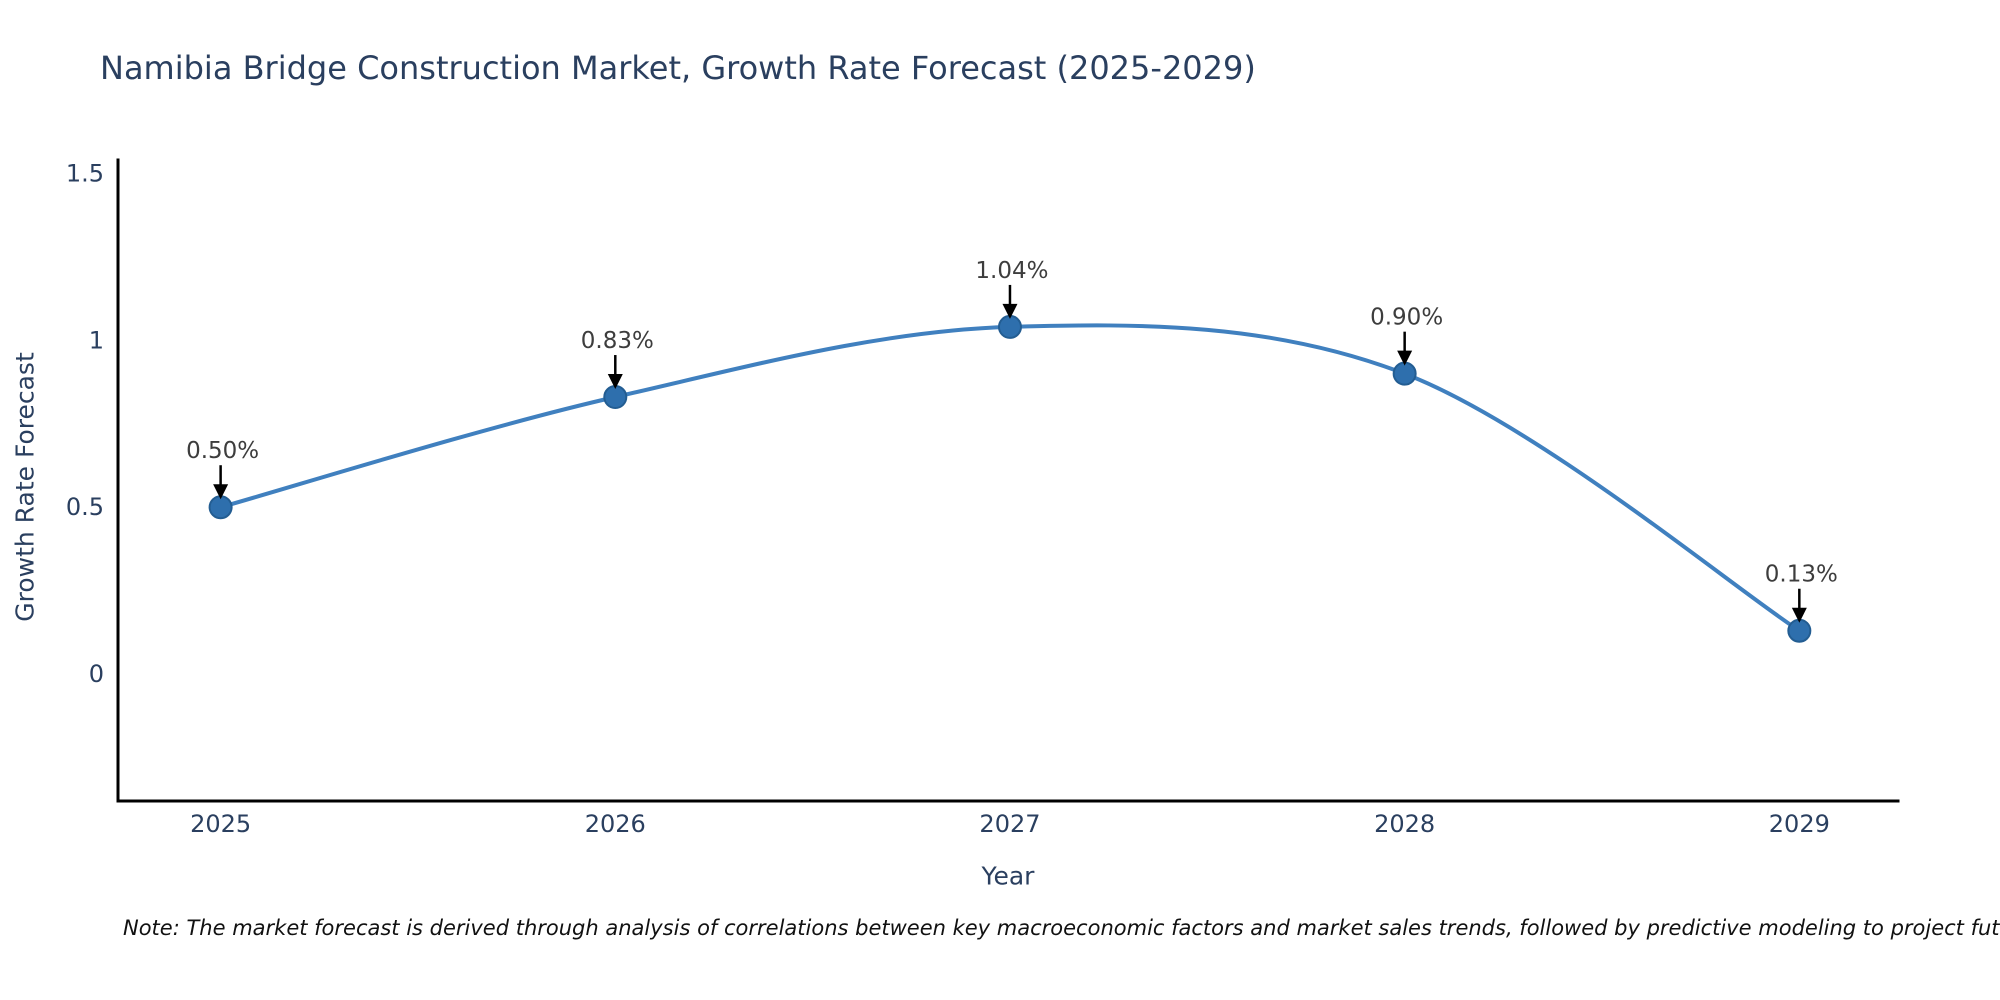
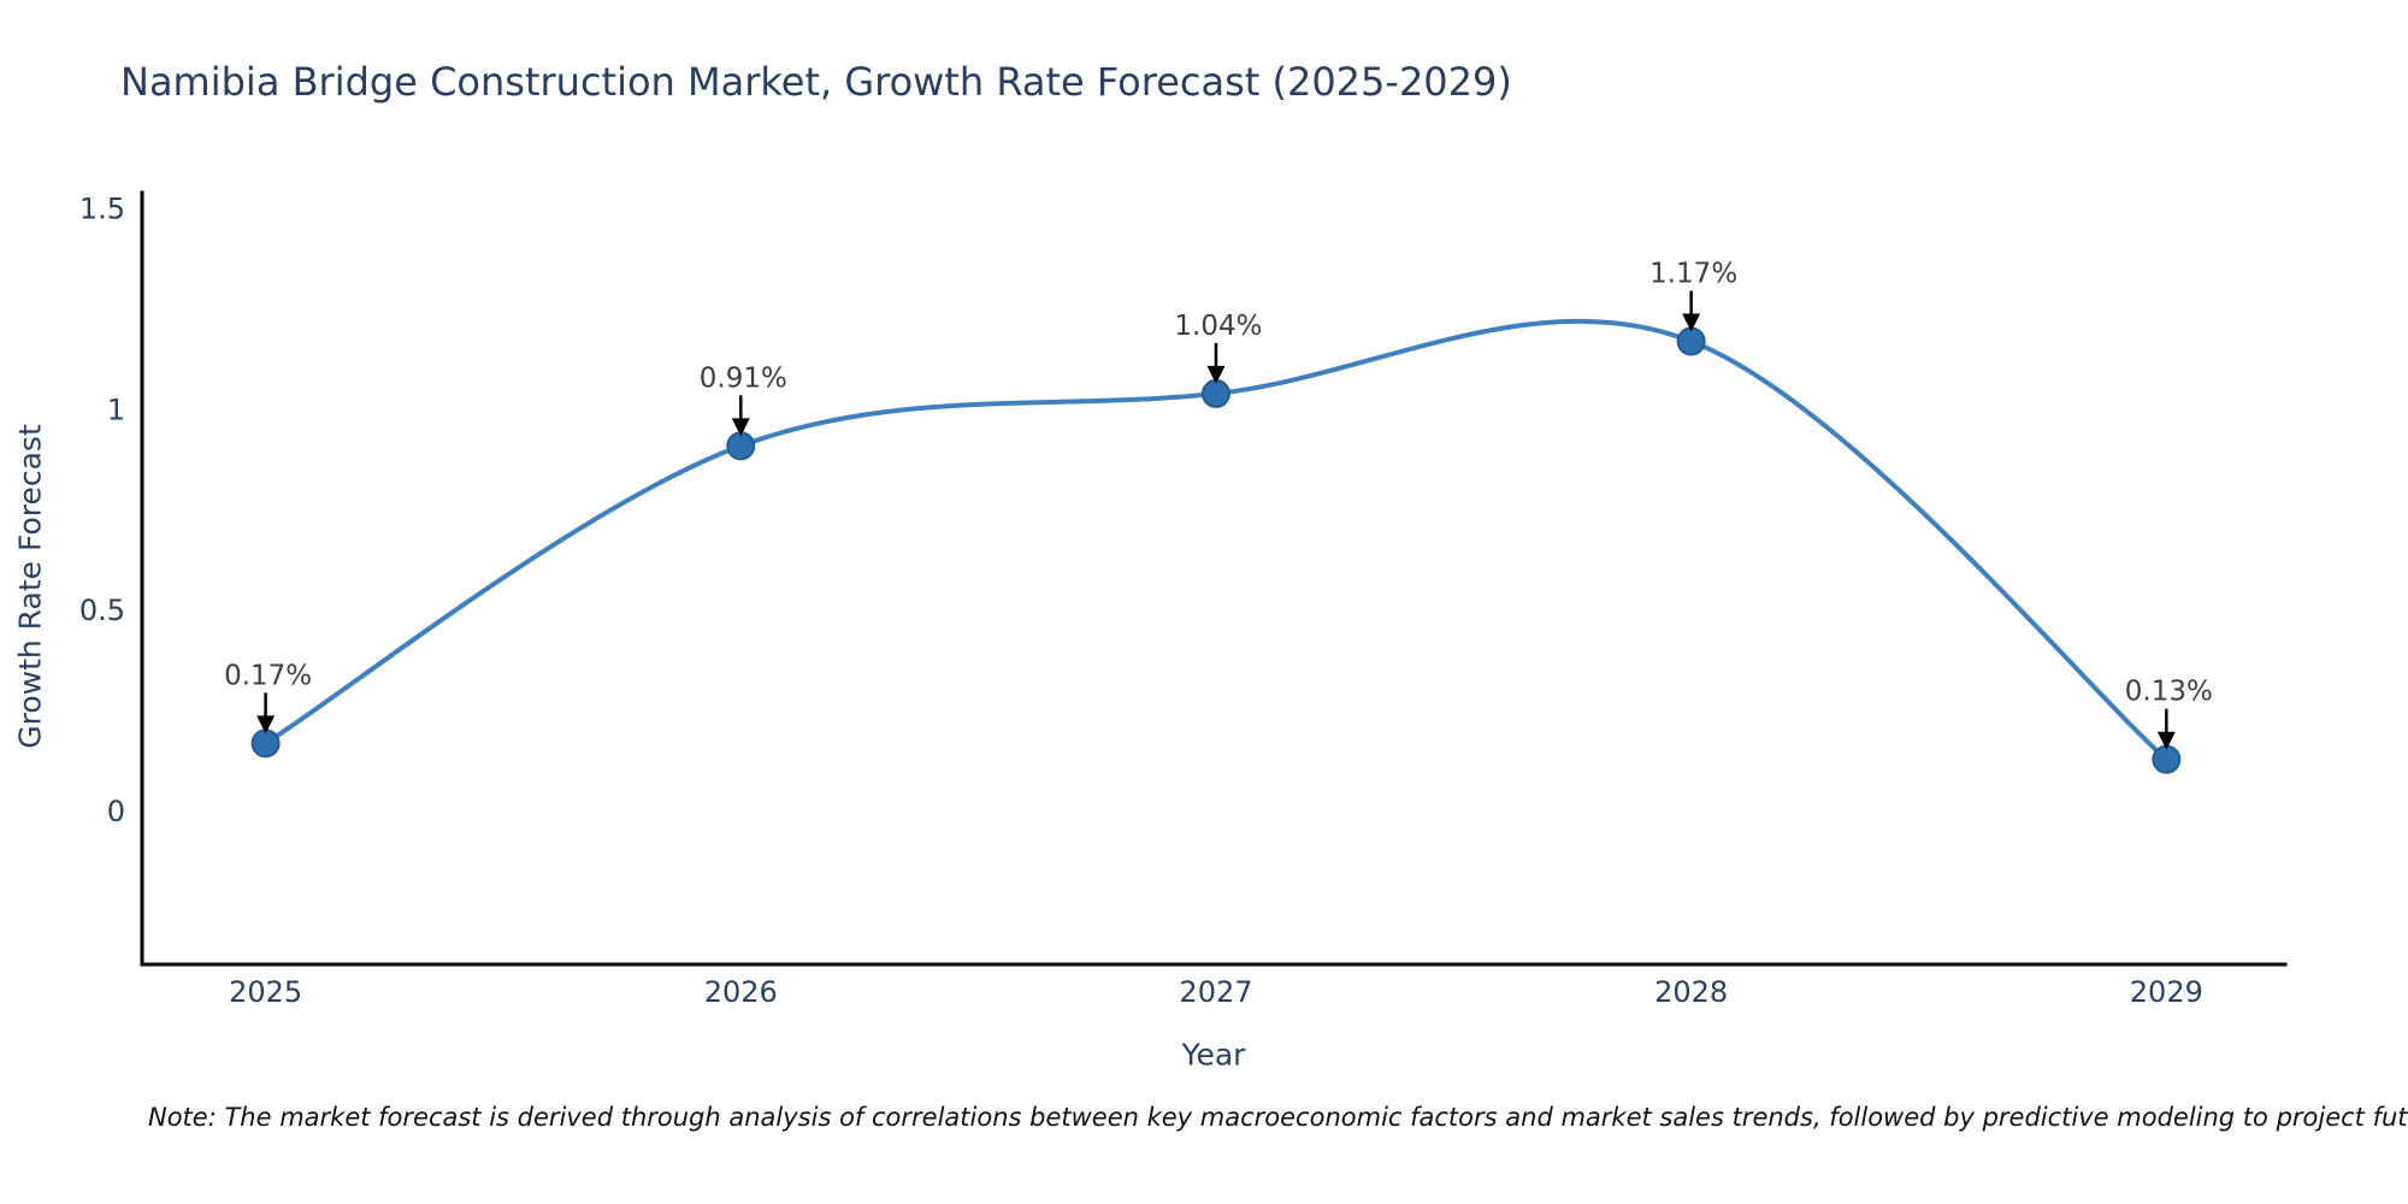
2025: 0.50% -> 0.17%
2026: 0.83% -> 0.91%
2028: 0.90% -> 1.17%
